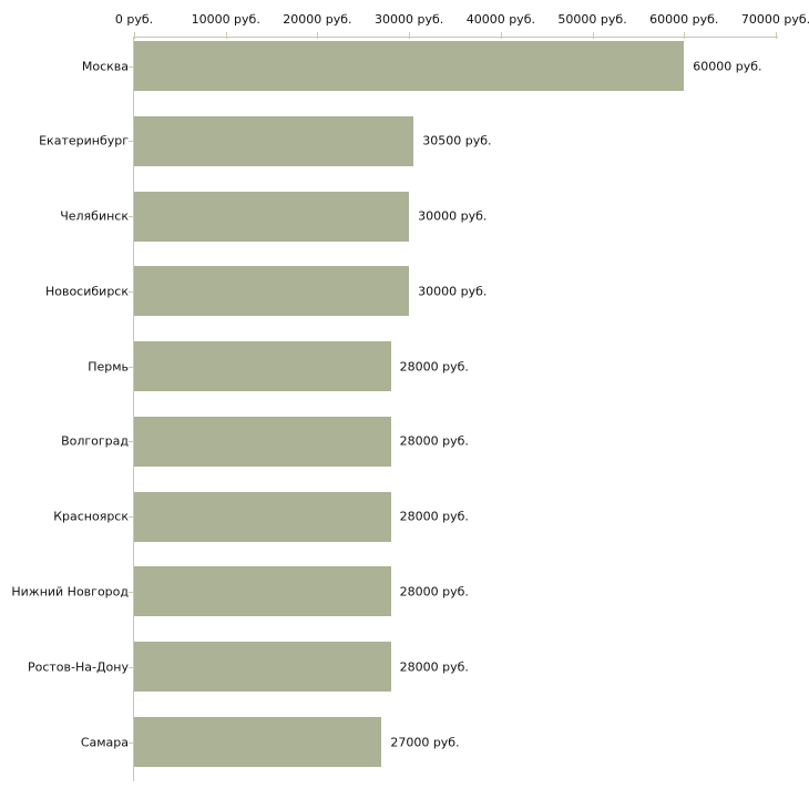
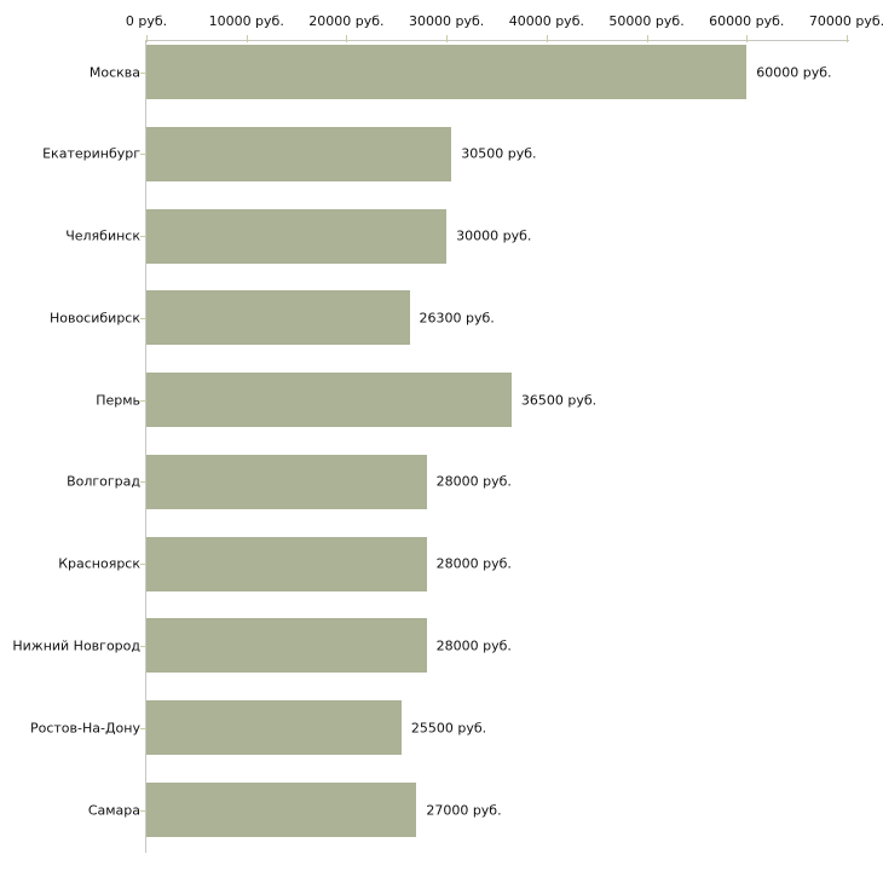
Новосибирск: 30000 -> 26300
Пермь: 28000 -> 36500
Ростов-На-Дону: 28000 -> 25500
